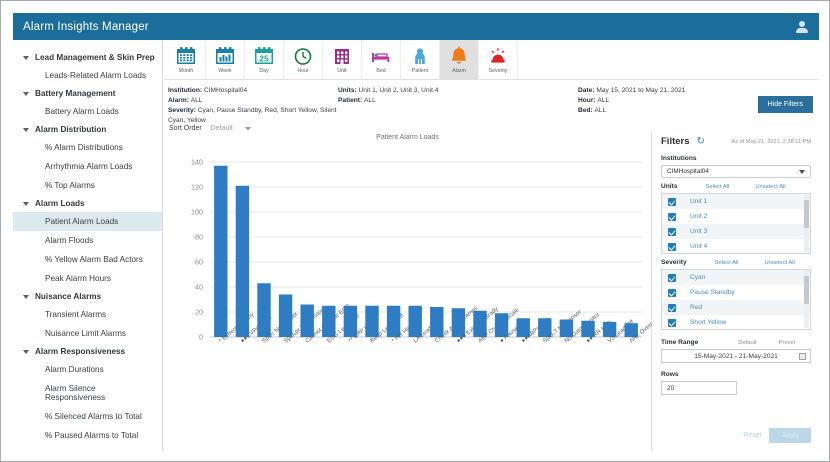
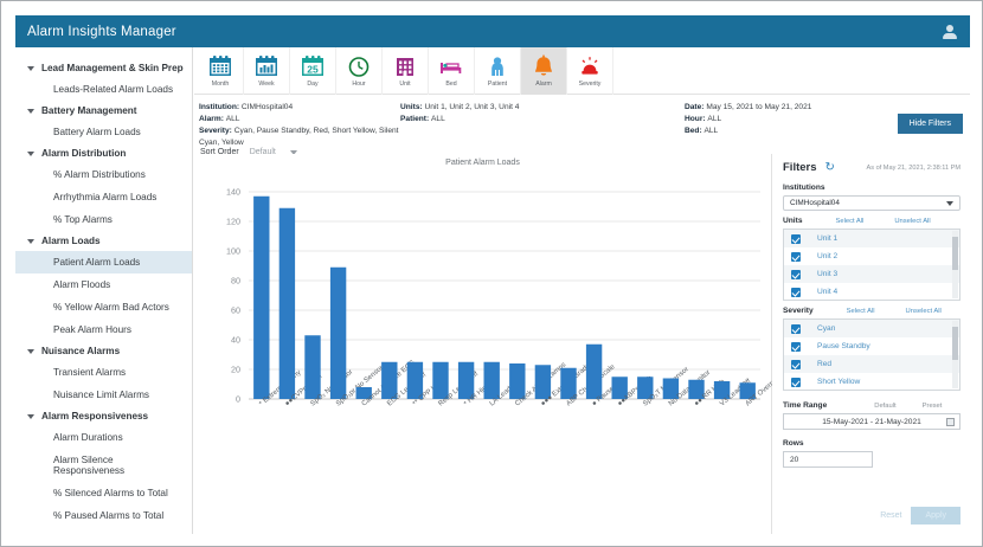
●●CVPm High: 121 -> 129
SpO₂pr No Sensor: 34 -> 89
Cannot Analyze ECG: 26 -> 8
● Pause: 19 -> 37
